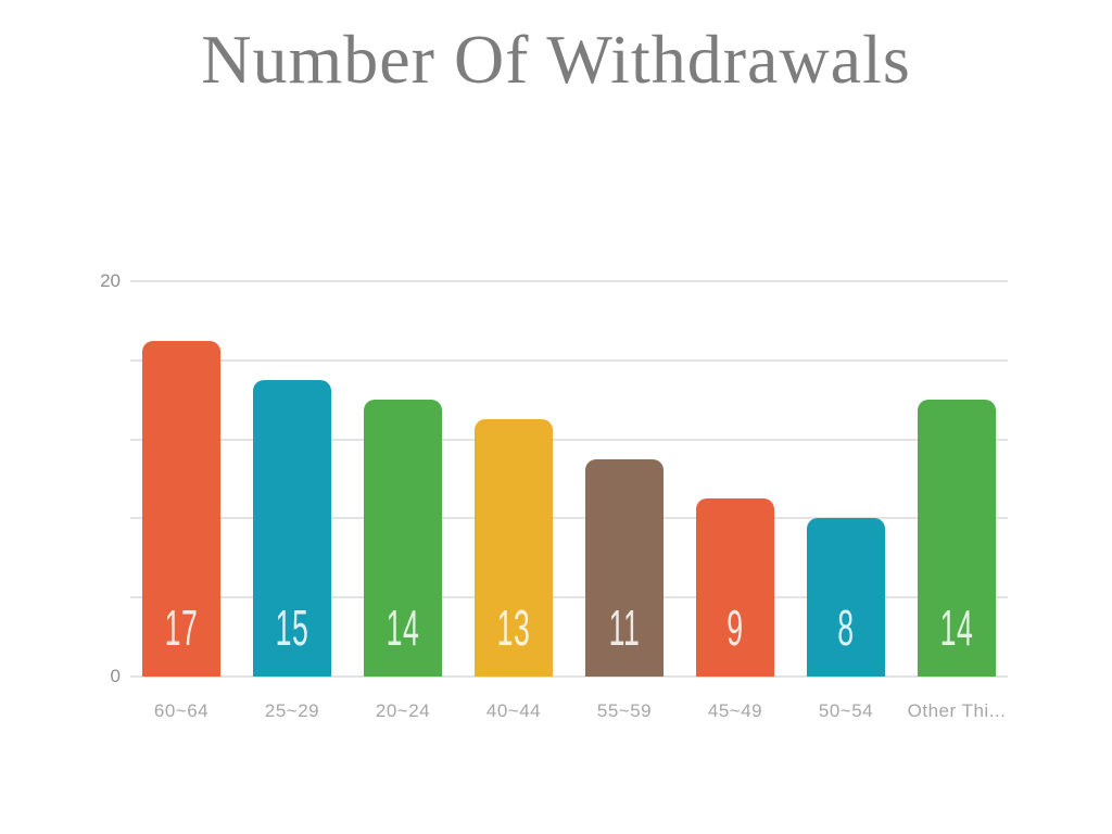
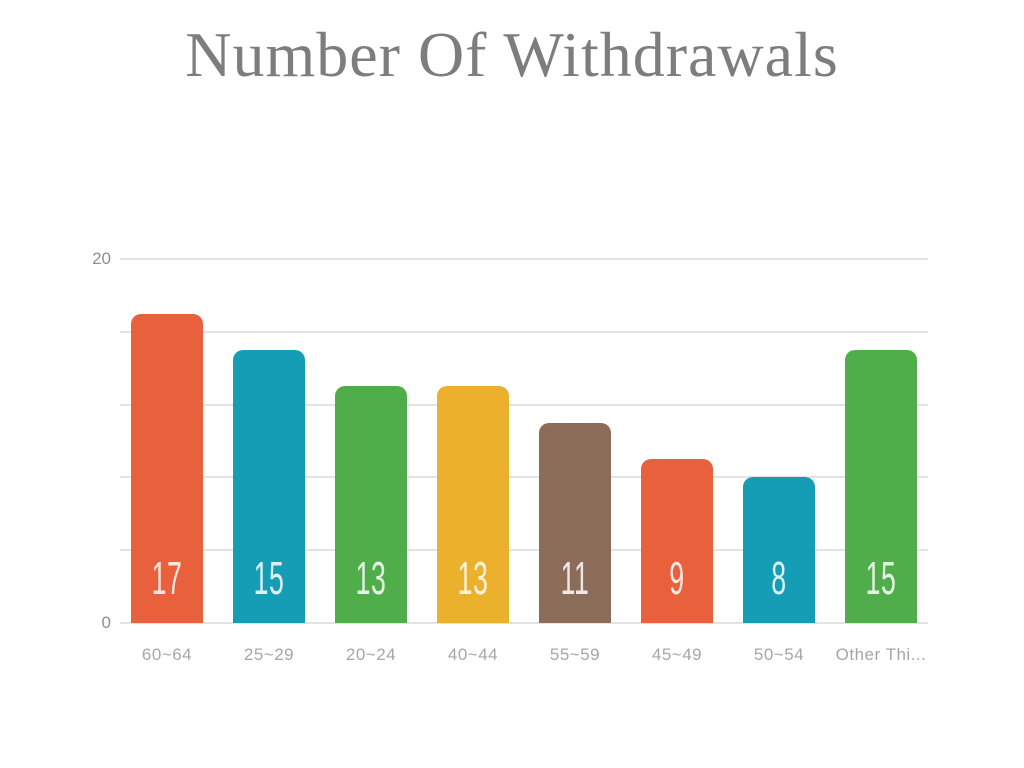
20~24: 14 -> 13
Other Thi...: 14 -> 15
